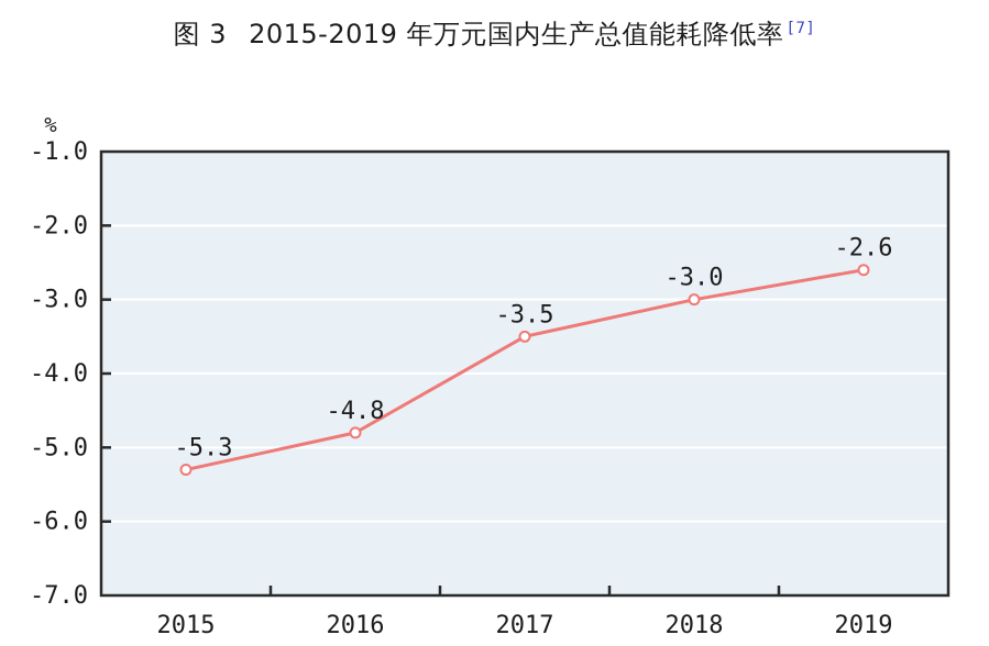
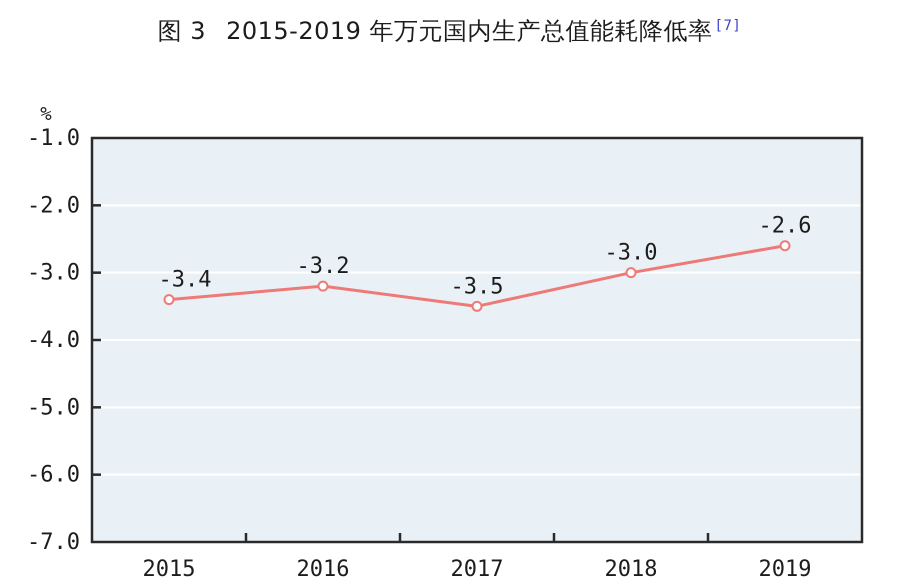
2015: -5.3 -> -3.4
2016: -4.8 -> -3.2
